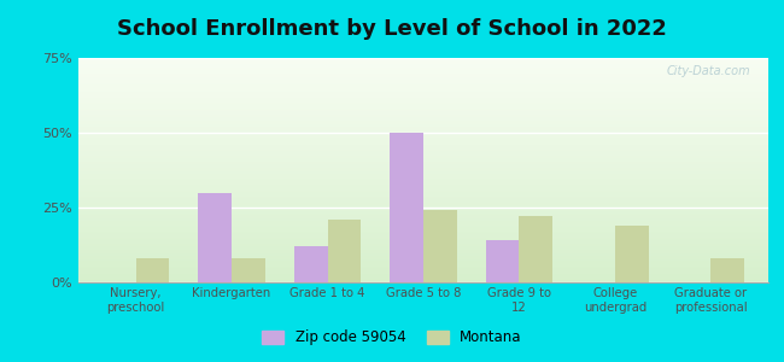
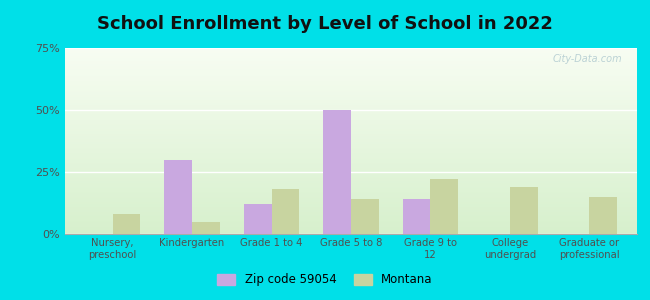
Montana/Kindergarten: 8% -> 5%
Montana/Grade 1 to 4: 21% -> 18%
Montana/Grade 5 to 8: 24% -> 14%
Montana/Graduate or professional: 8% -> 15%
